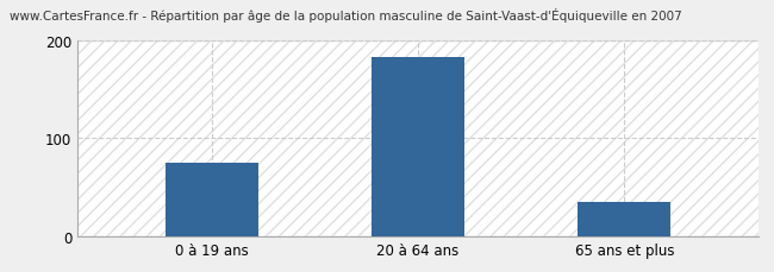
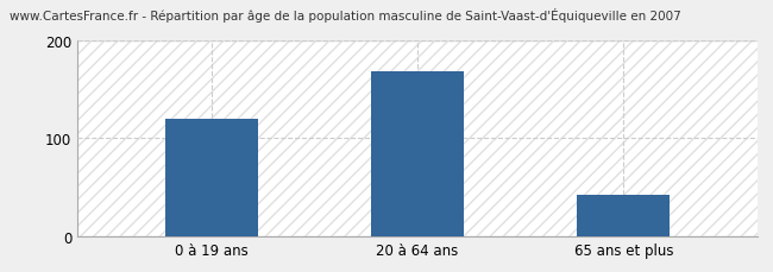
0 à 19 ans: 75 -> 120
20 à 64 ans: 183 -> 168
65 ans et plus: 35 -> 42
